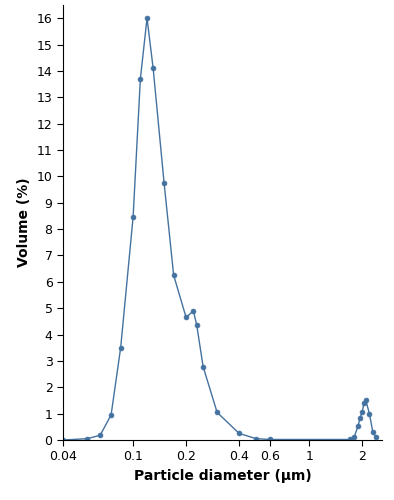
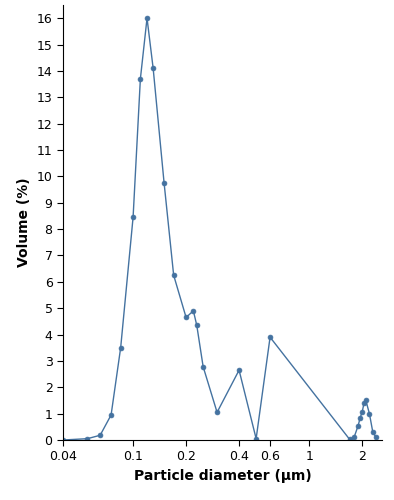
0.4: 0.25 -> 2.65
0.6: 0.02 -> 3.90
